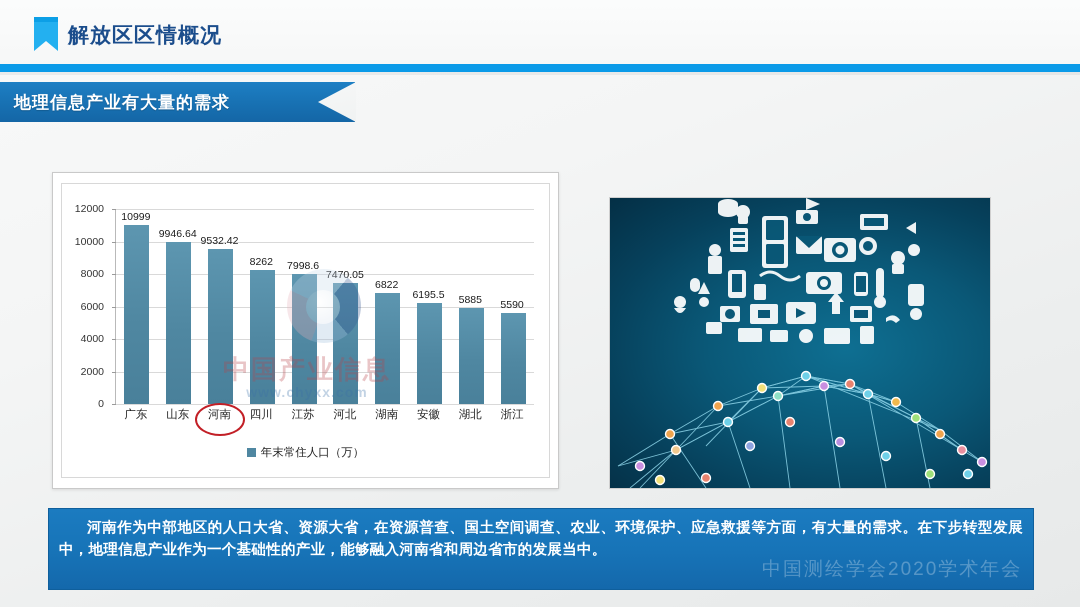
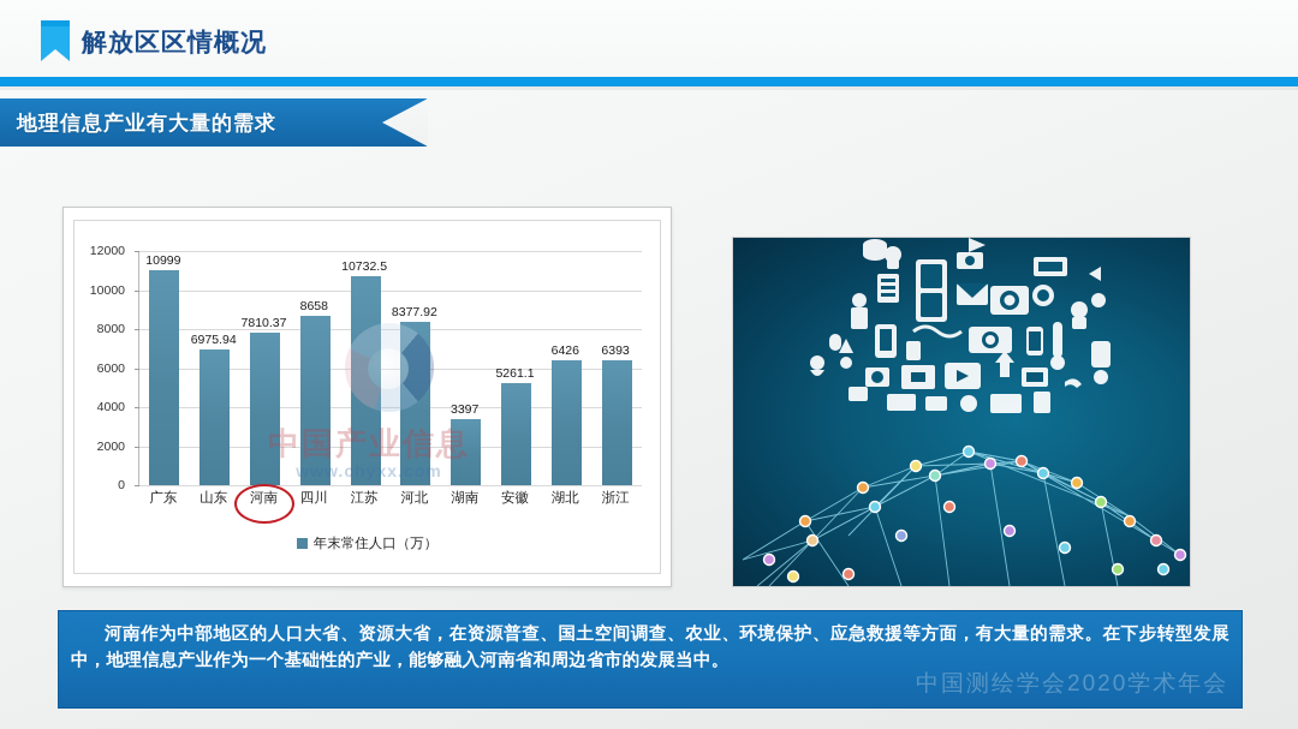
山东: 9946.64 -> 6975.94
河南: 9532.42 -> 7810.37
四川: 8262 -> 8658
江苏: 7998.6 -> 10732.5
河北: 7470.05 -> 8377.92
湖南: 6822 -> 3397
安徽: 6195.5 -> 5261.1
湖北: 5885 -> 6426
浙江: 5590 -> 6393
